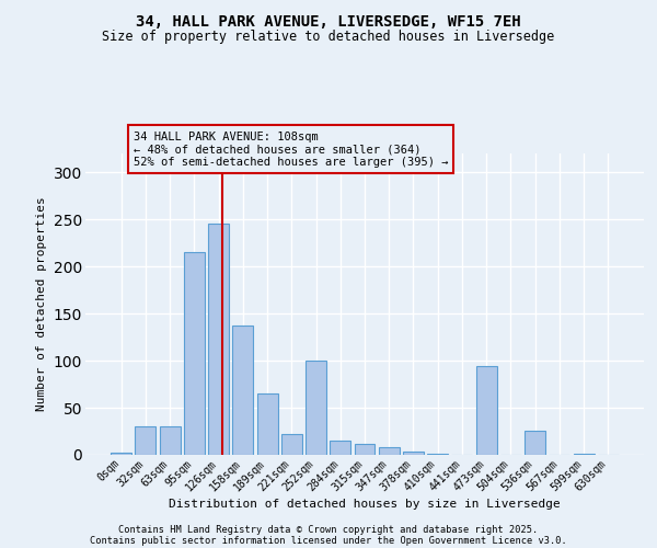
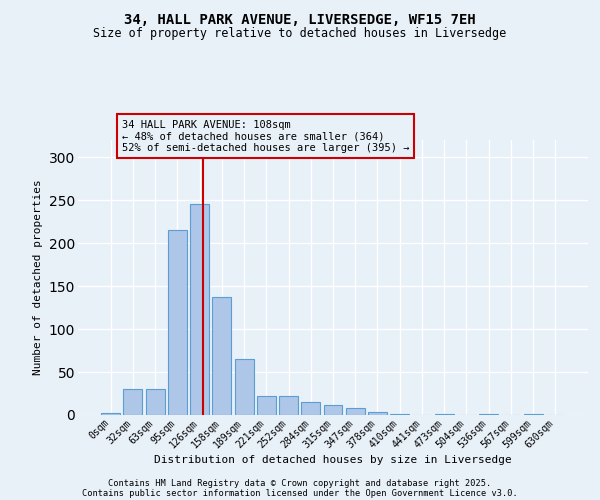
252sqm: 100 -> 22
473sqm: 94 -> 1
536sqm: 26 -> 1
